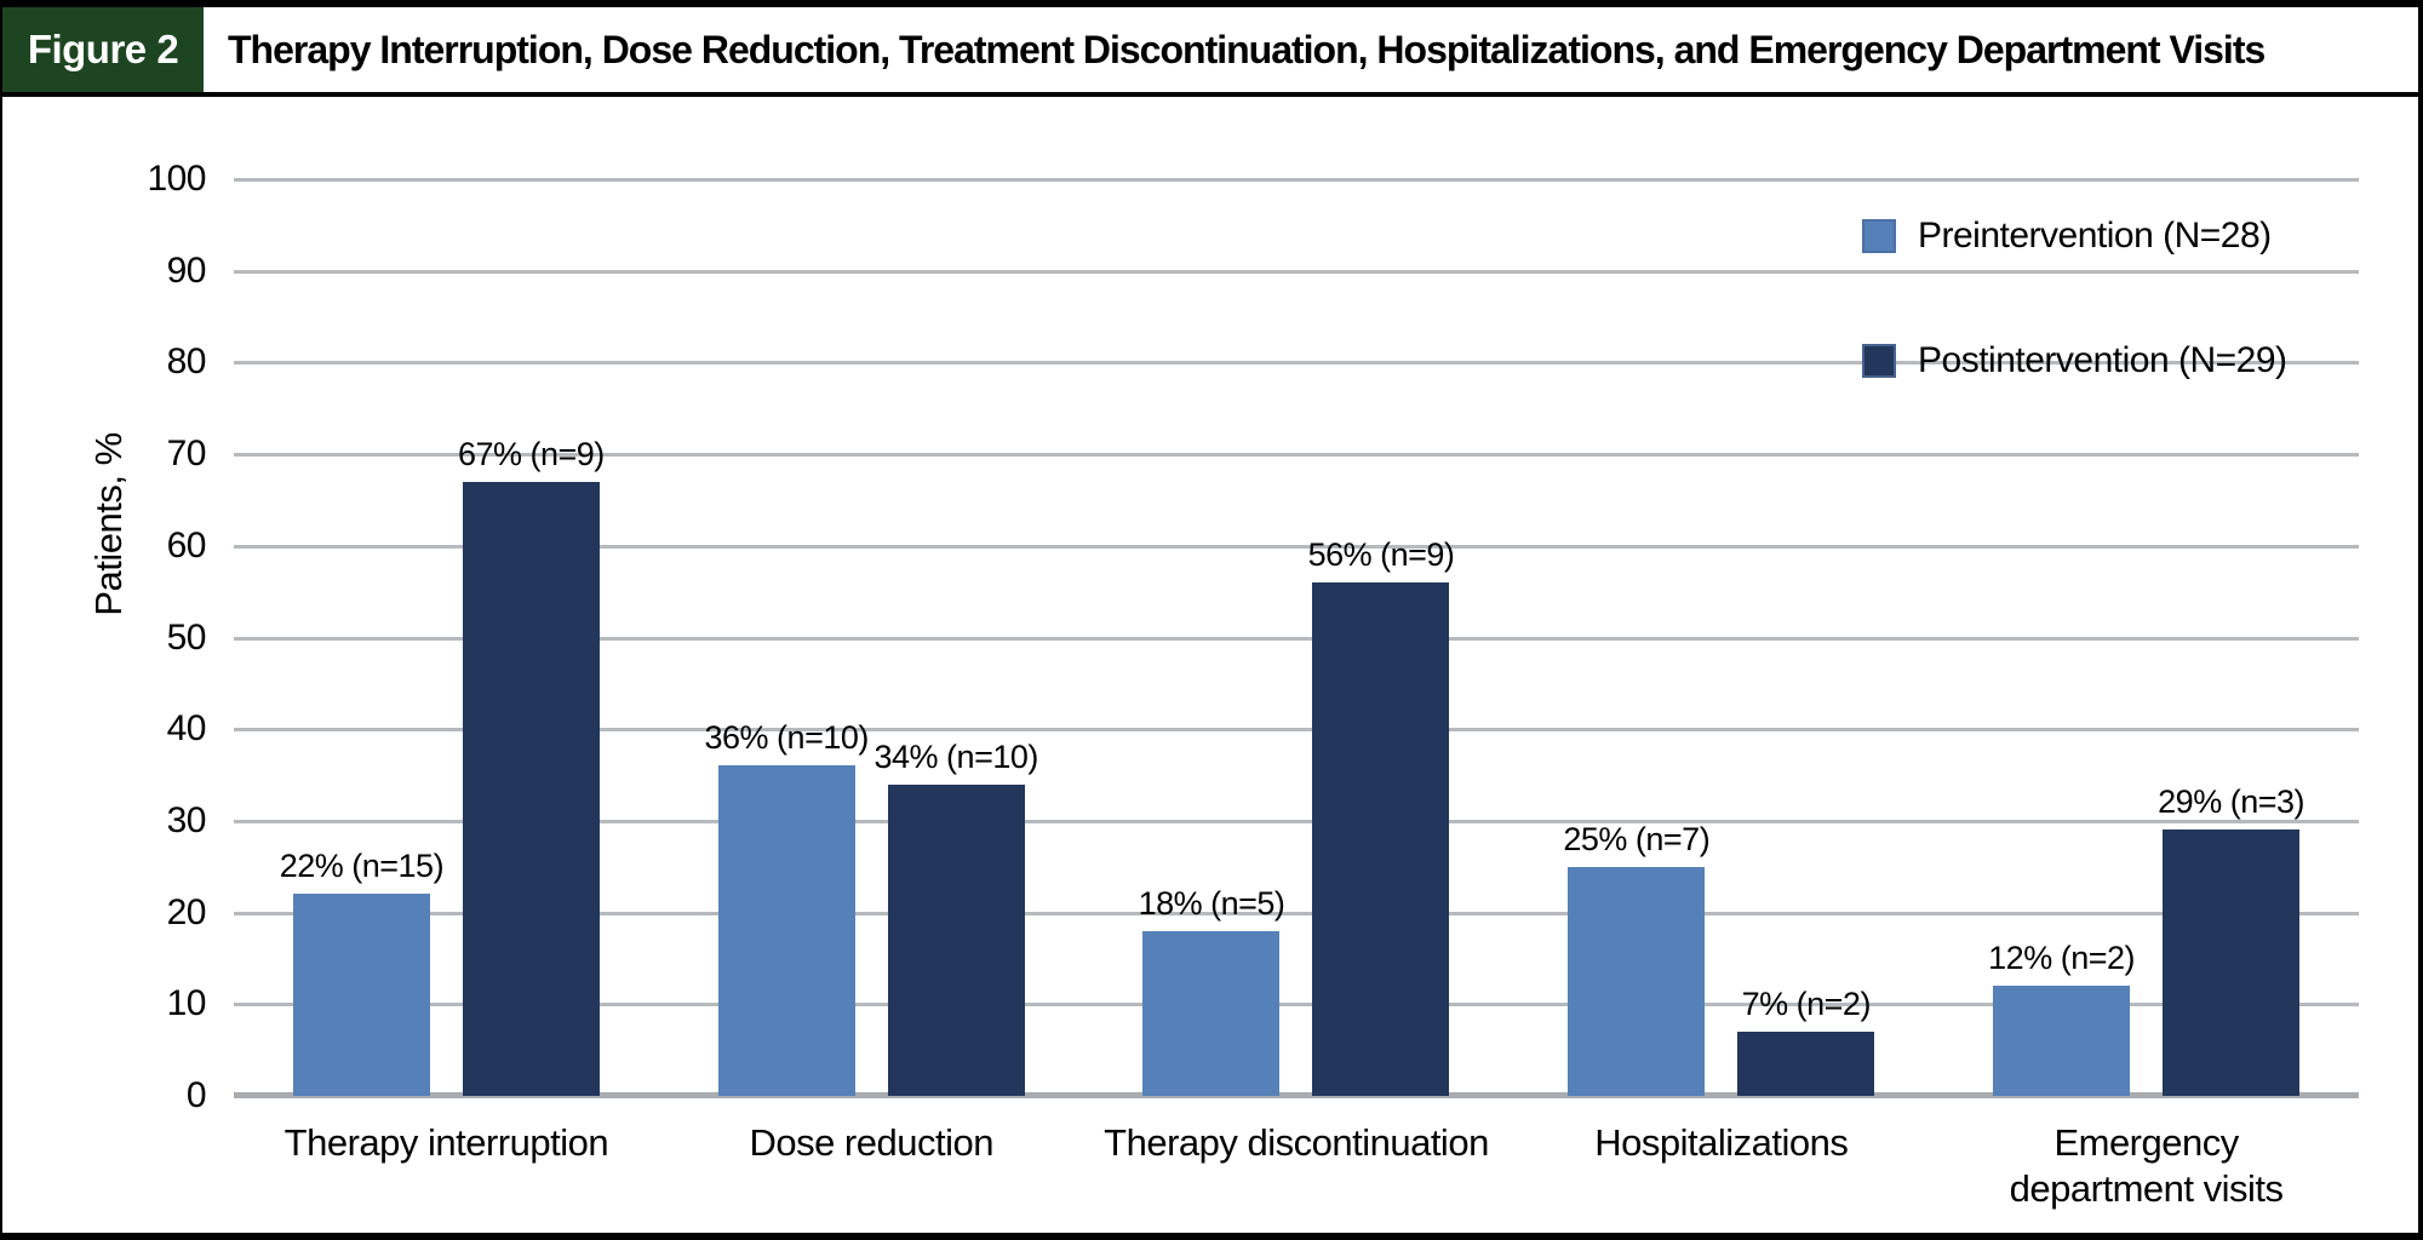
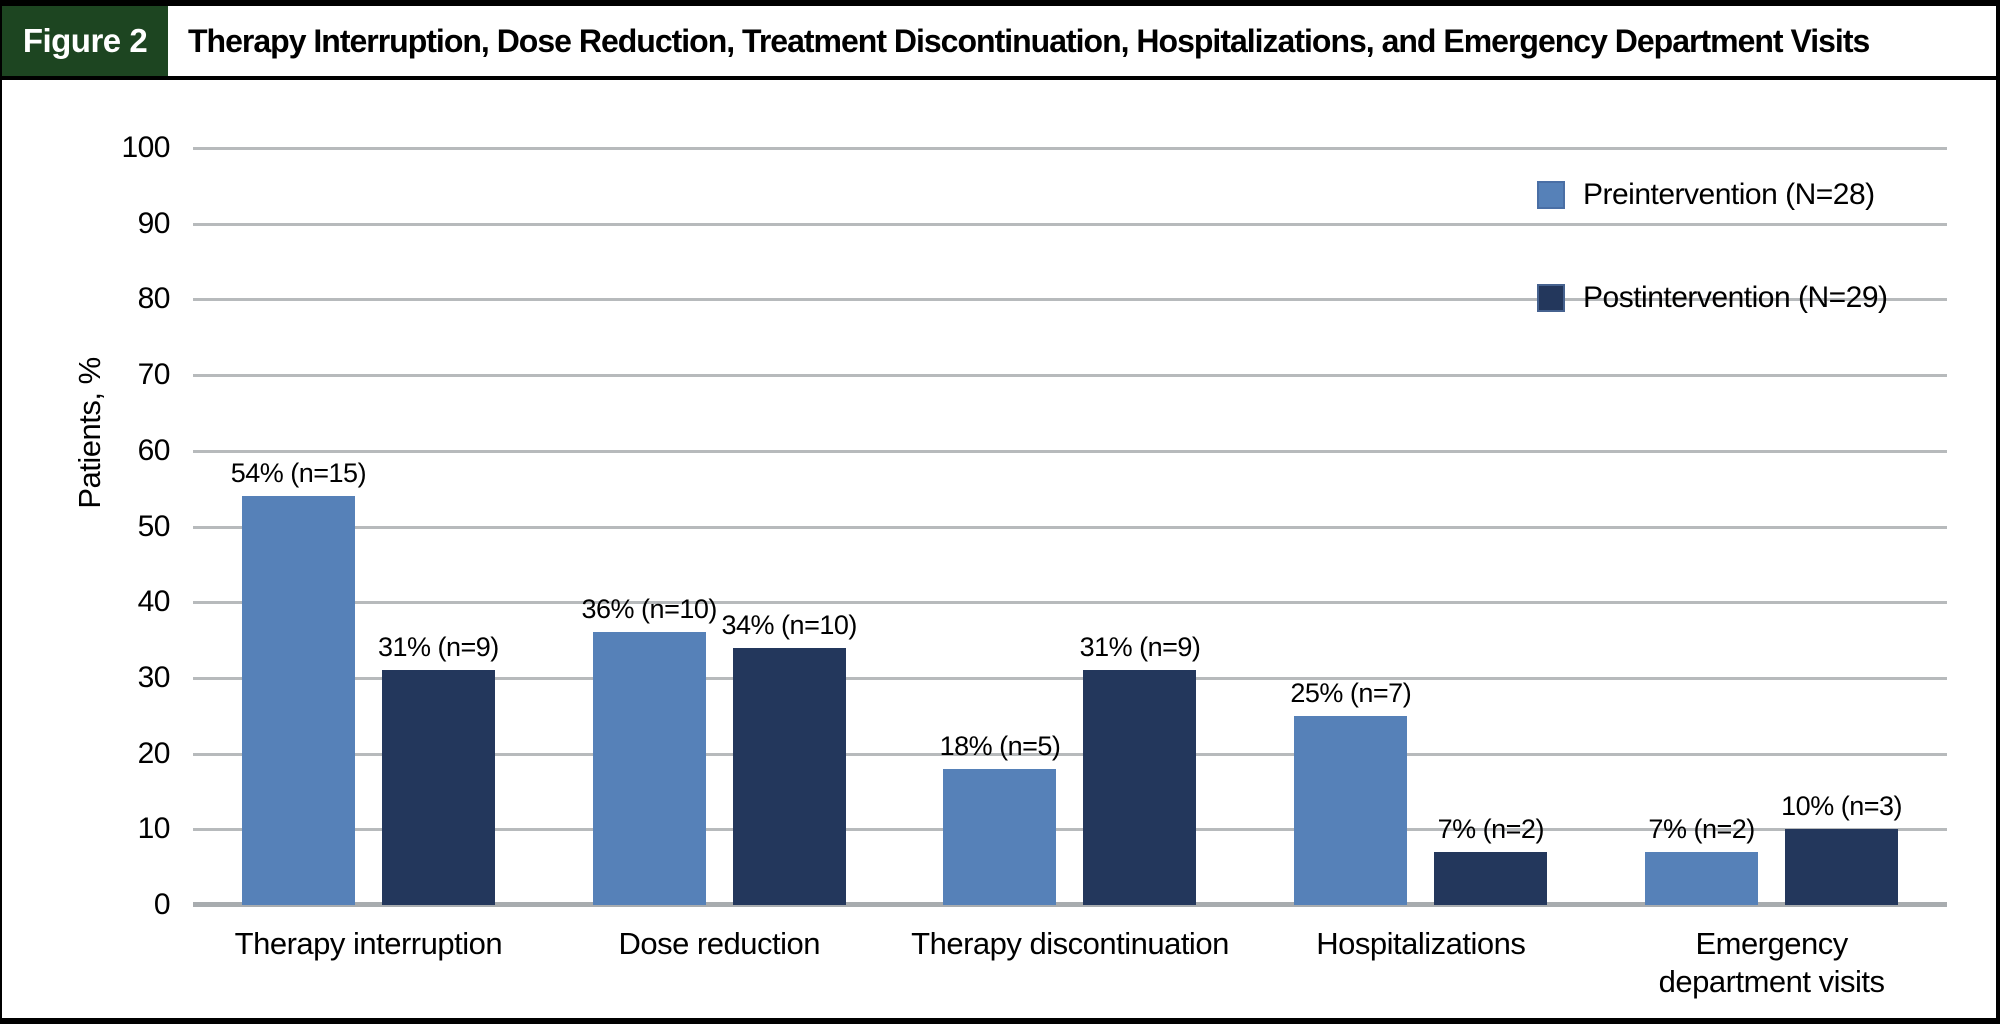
Preintervention (N=28)/Therapy interruption: 22% -> 54%
Postintervention (N=29)/Therapy interruption: 67% -> 31%
Postintervention (N=29)/Therapy discontinuation: 56% -> 31%
Preintervention (N=28)/Emergency department visits: 12% -> 7%
Postintervention (N=29)/Emergency department visits: 29% -> 10%
